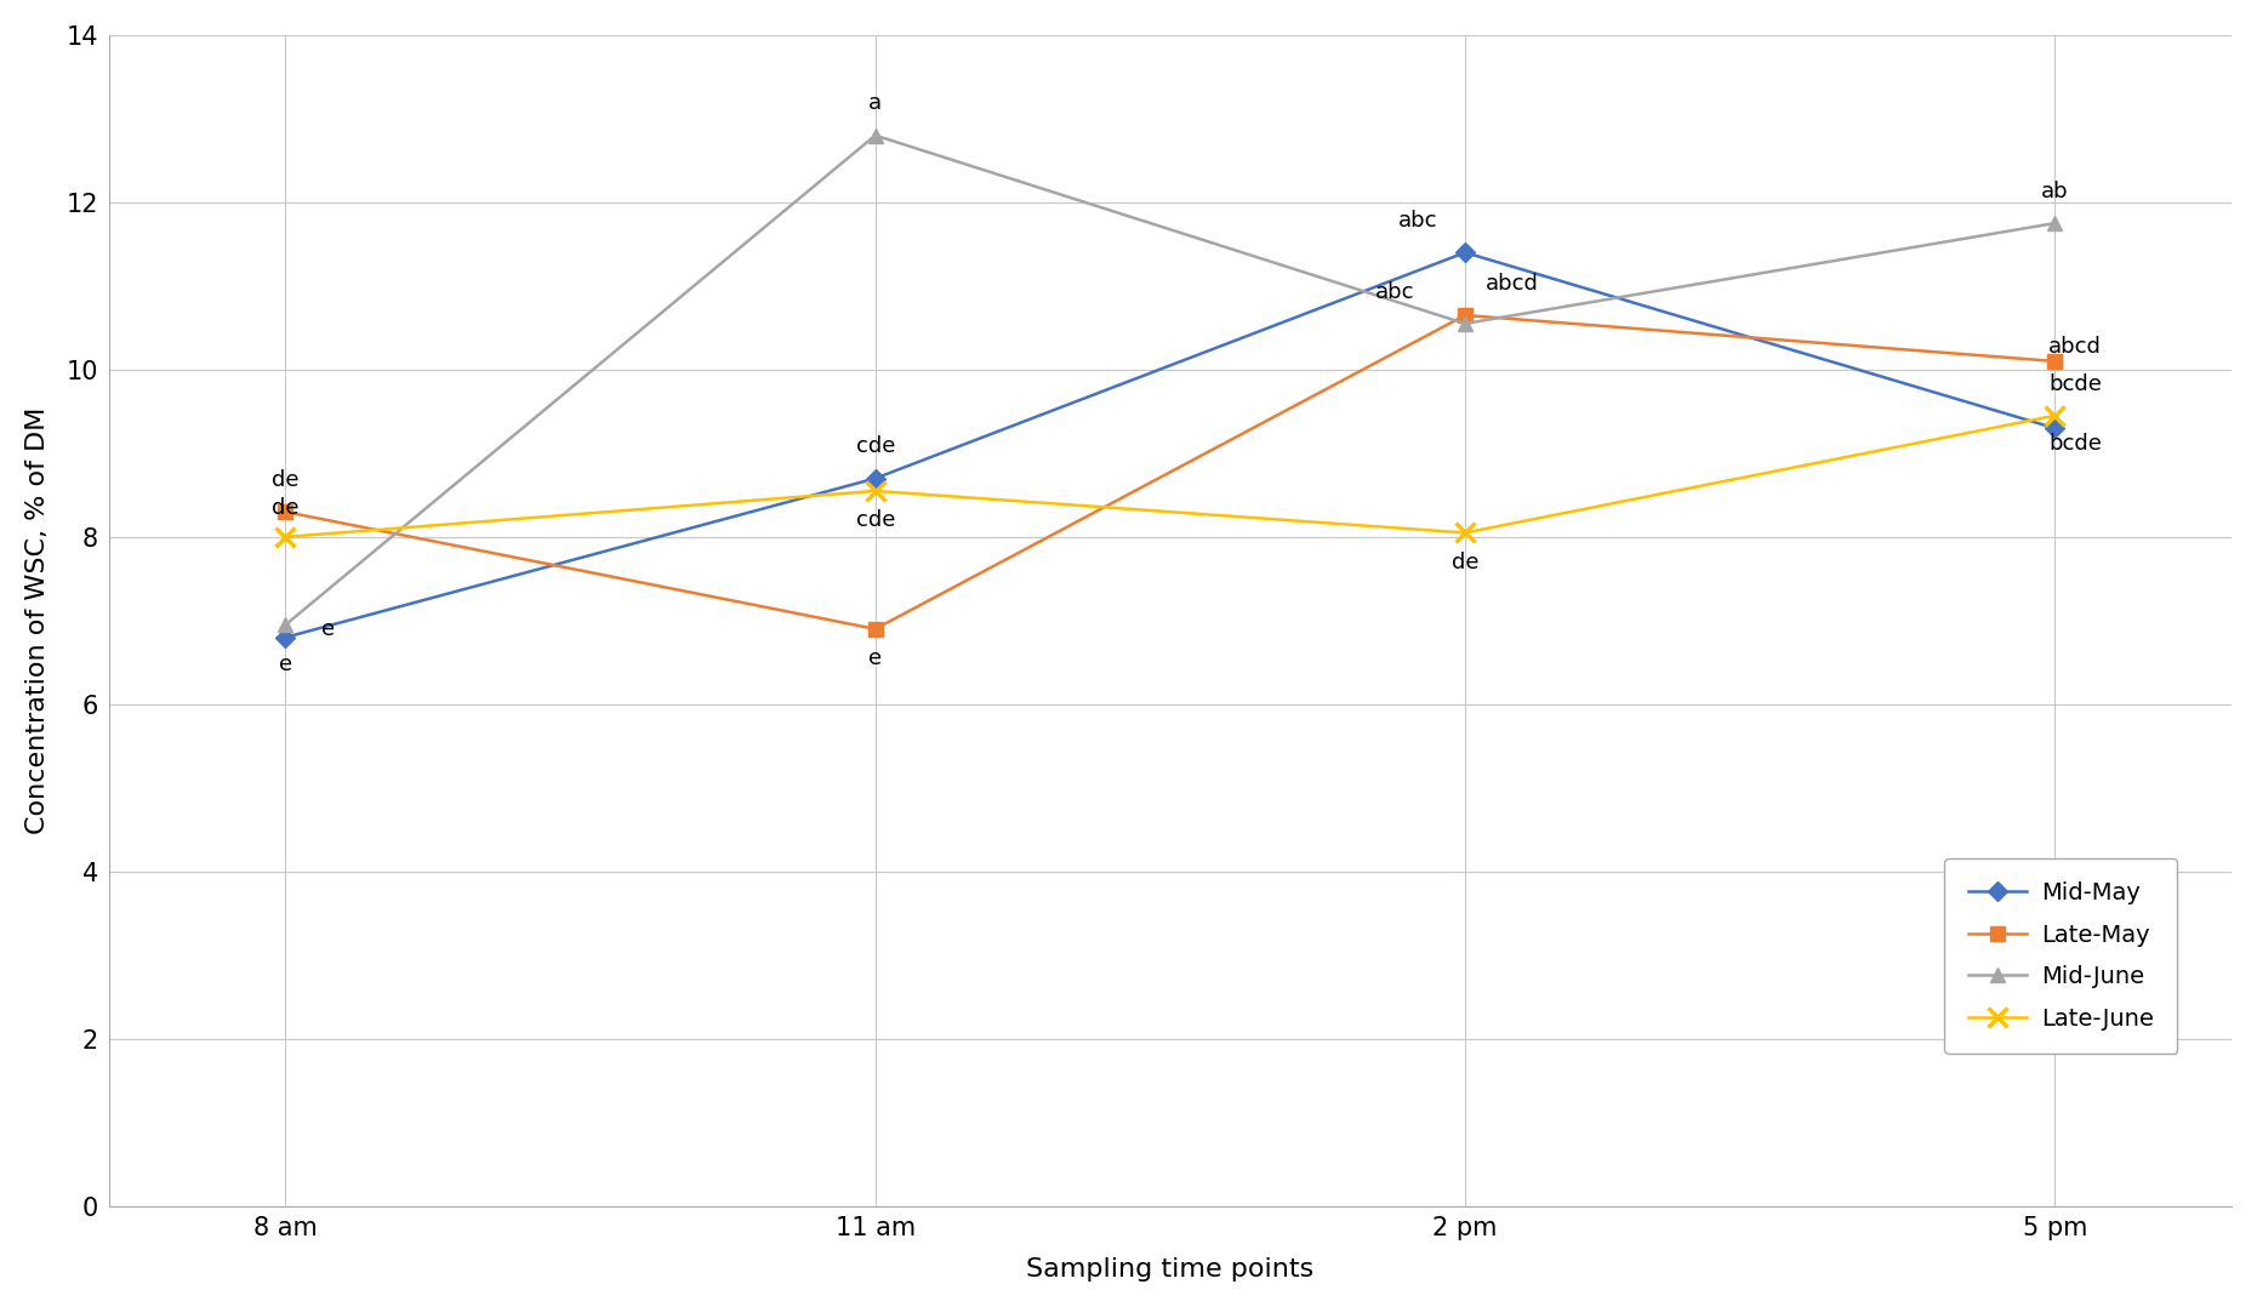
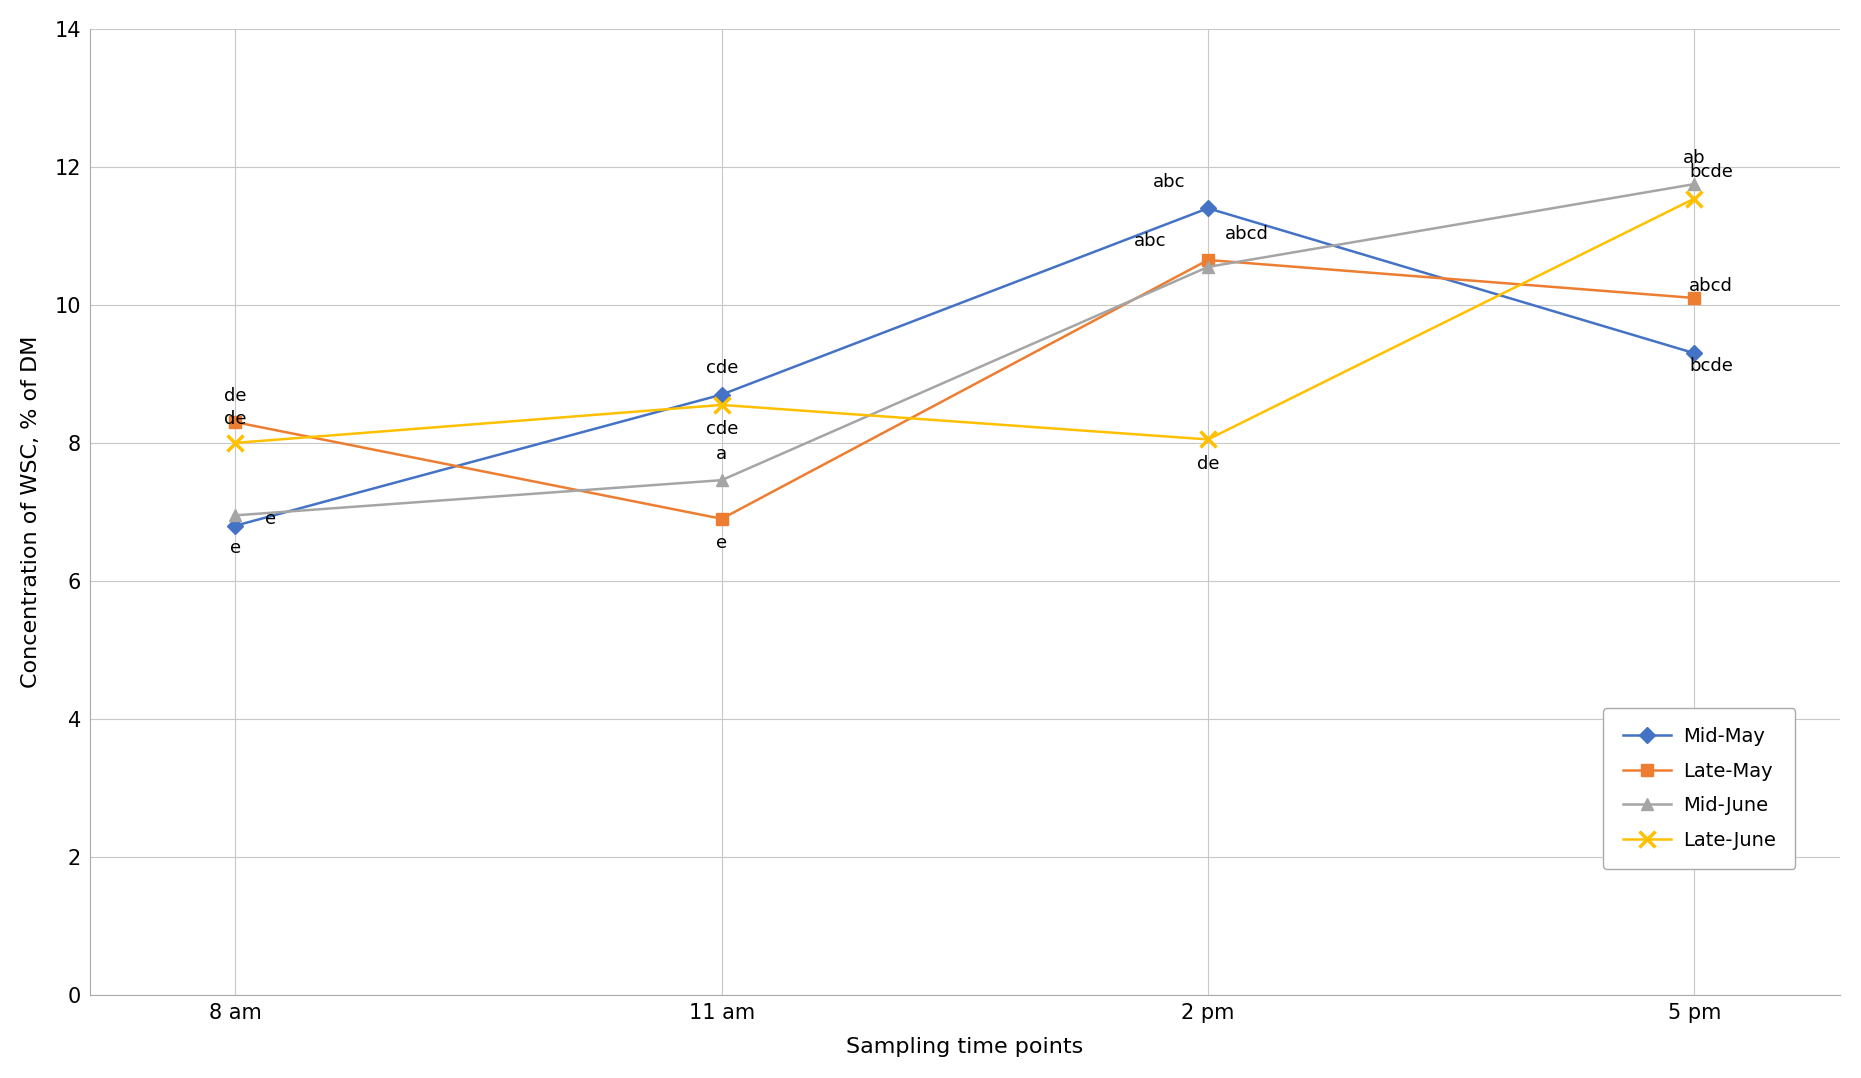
Mid-June/11 am: 12.80 -> 7.46
Late-June/5 pm: 9.45 -> 11.54
